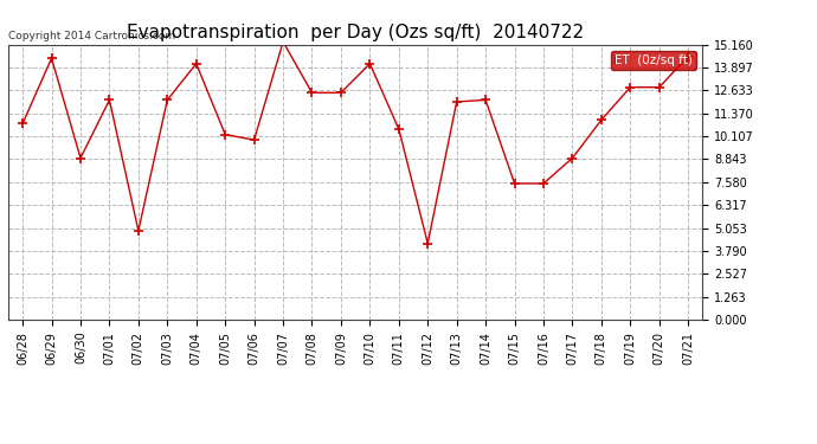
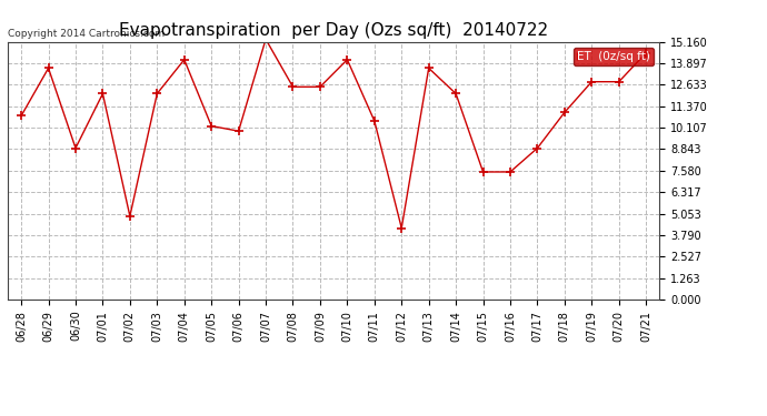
06/29: 14.4 -> 13.6
07/13: 12.0 -> 13.6
